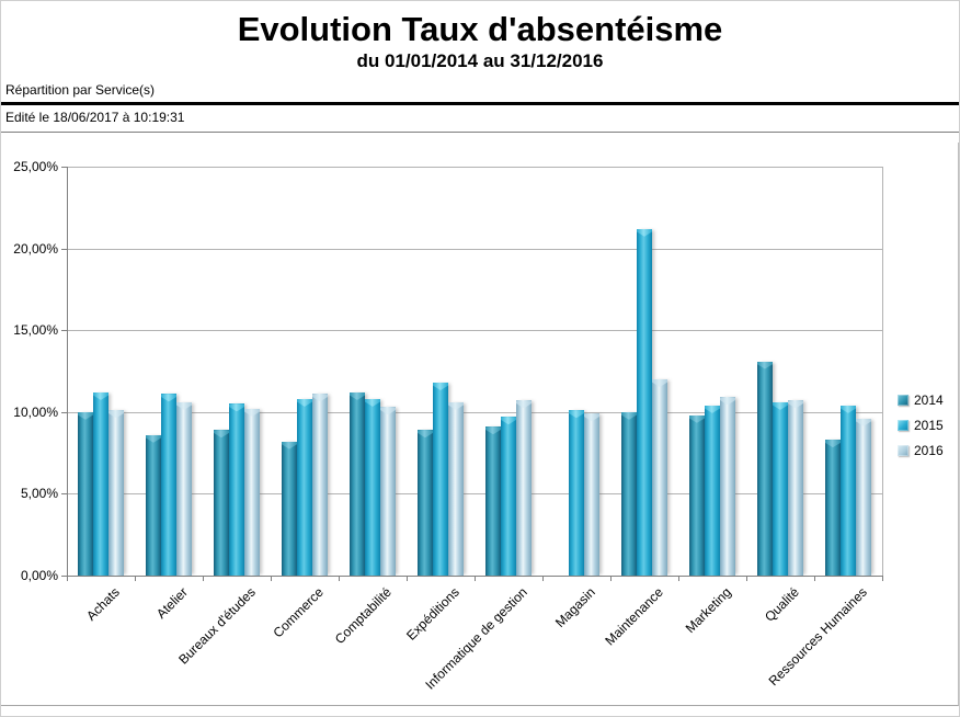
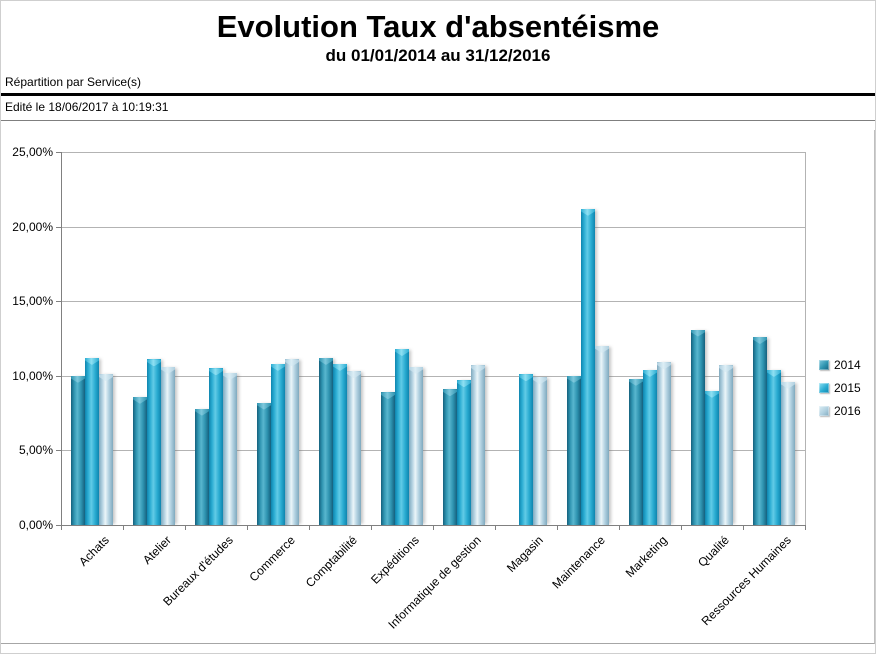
2014/Bureaux d'études: 8,9% -> 7,8%
2015/Qualité: 10,6% -> 9,0%
2014/Ressources Humaines: 8,3% -> 12,6%
